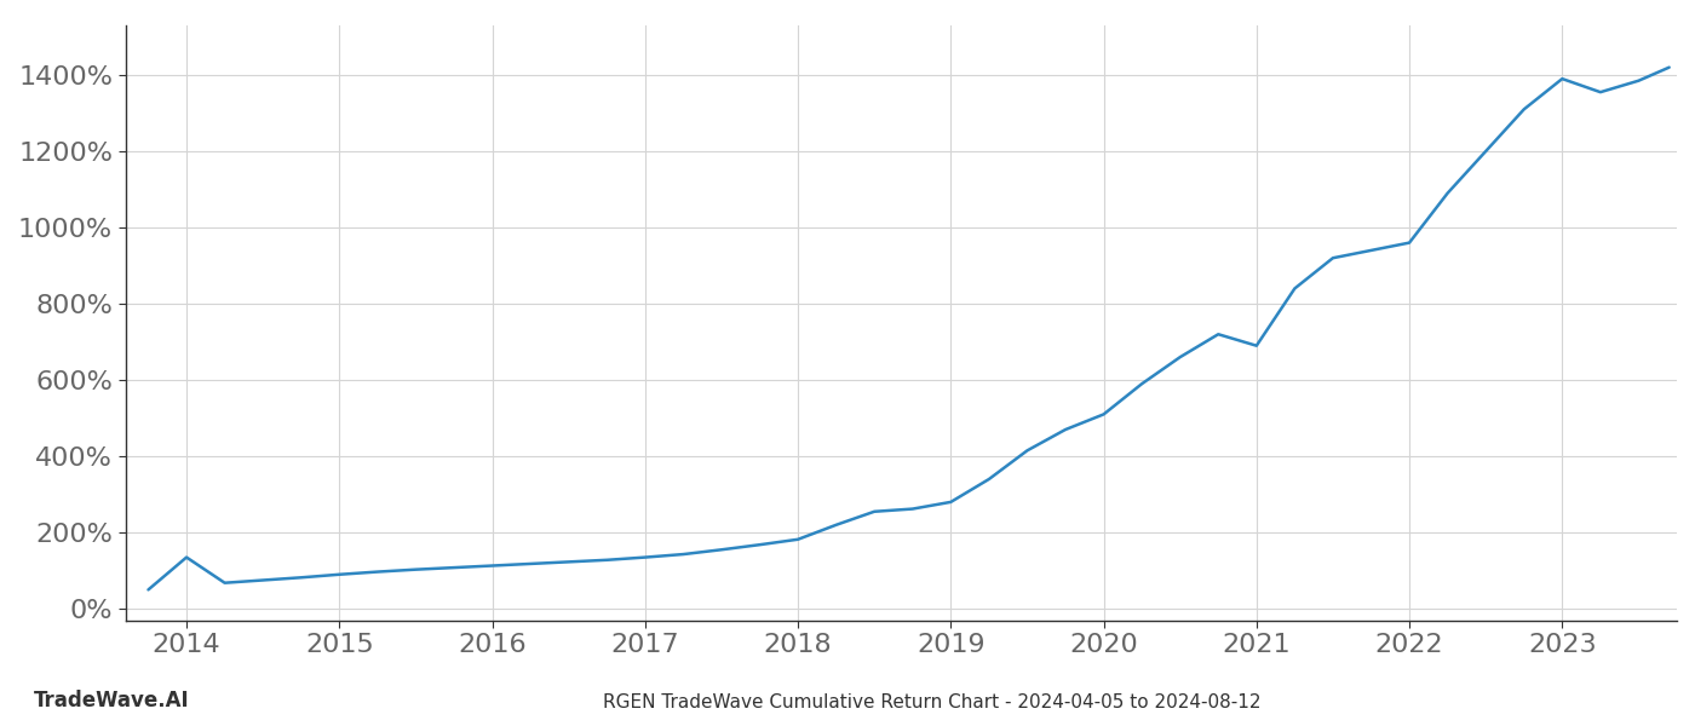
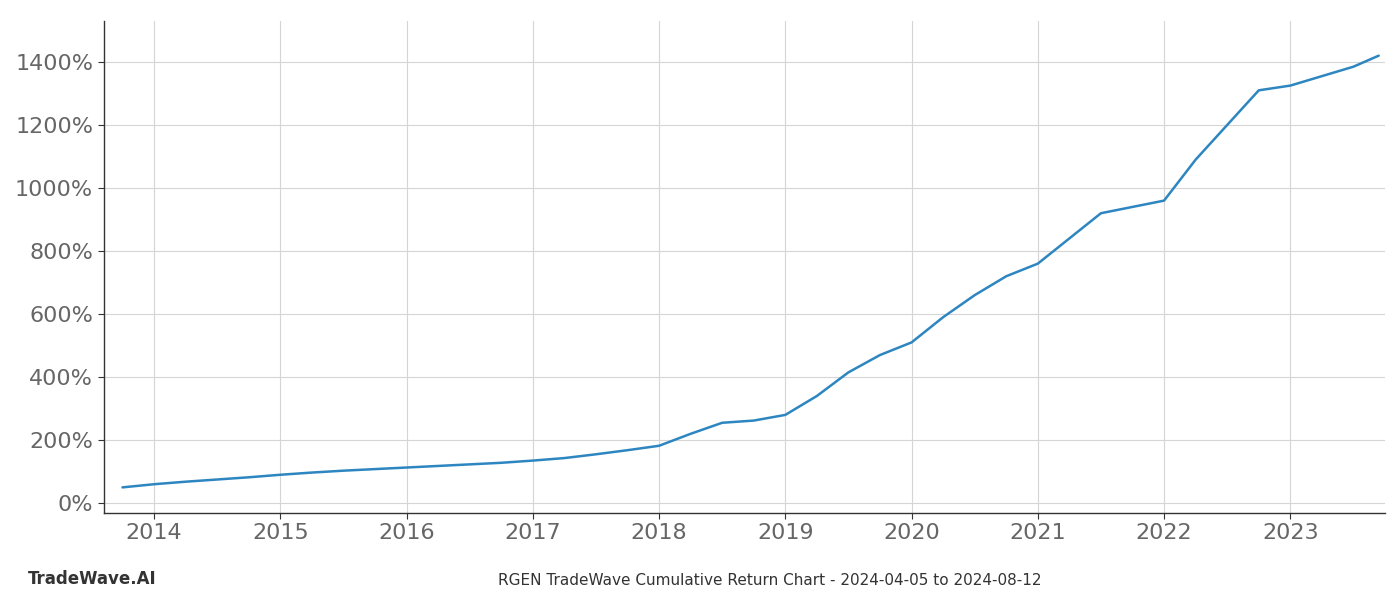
2014: 135% -> 60%
2021: 690% -> 760%
2023: 1390% -> 1325%
